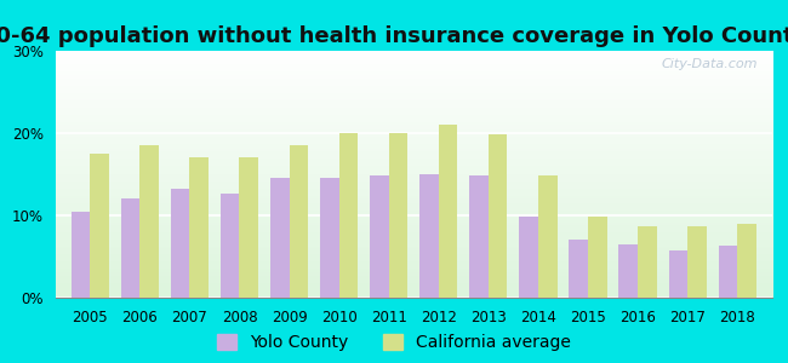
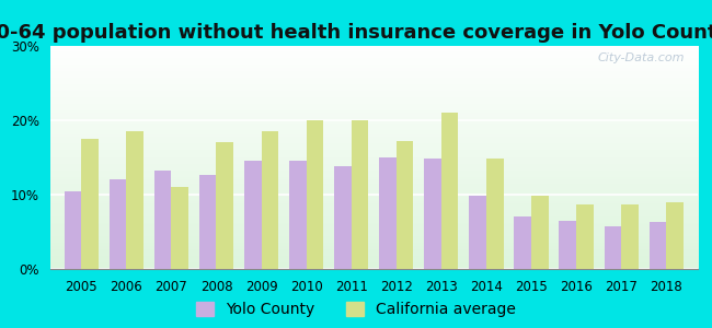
California average/2007: 17.0% -> 11.0%
Yolo County/2011: 14.8% -> 13.8%
California average/2012: 21.0% -> 17.2%
California average/2013: 19.8% -> 21.0%
